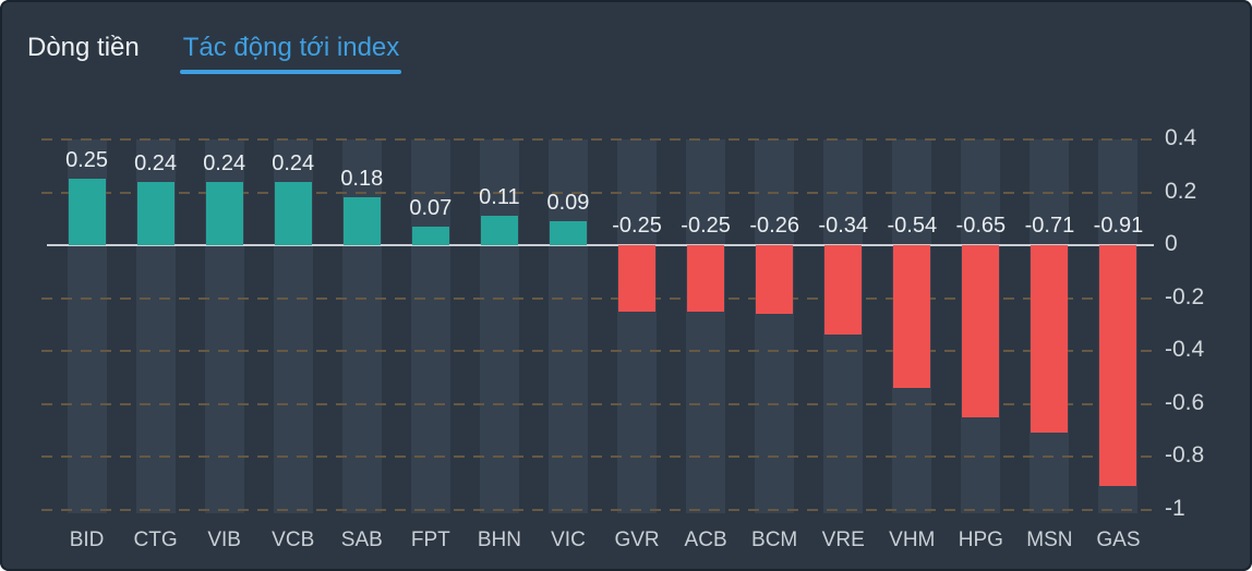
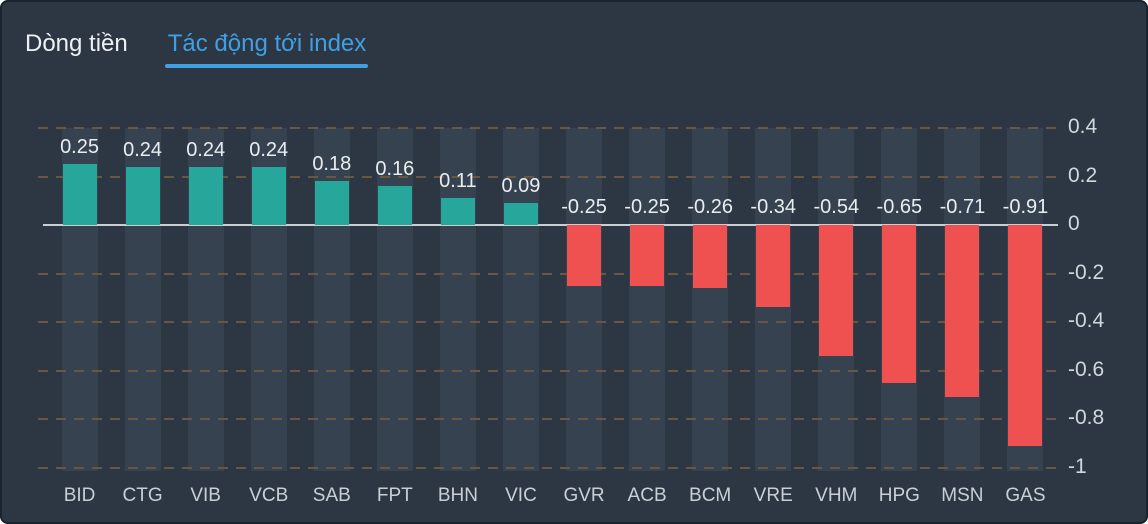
FPT: 0.07 -> 0.16
